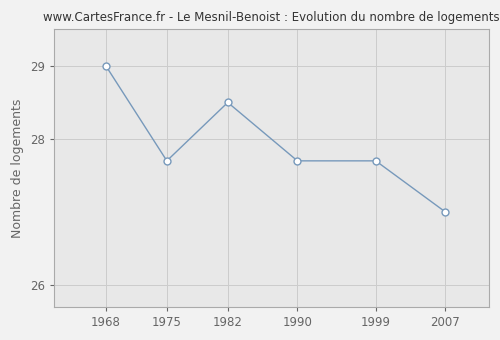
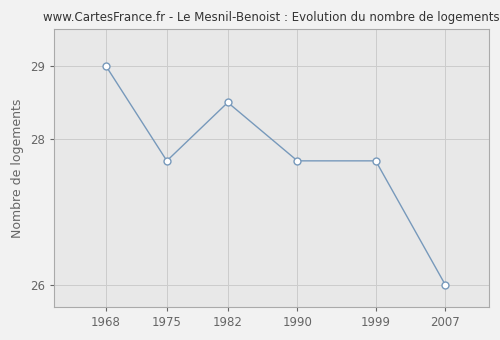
2007: 27.0 -> 26.0
